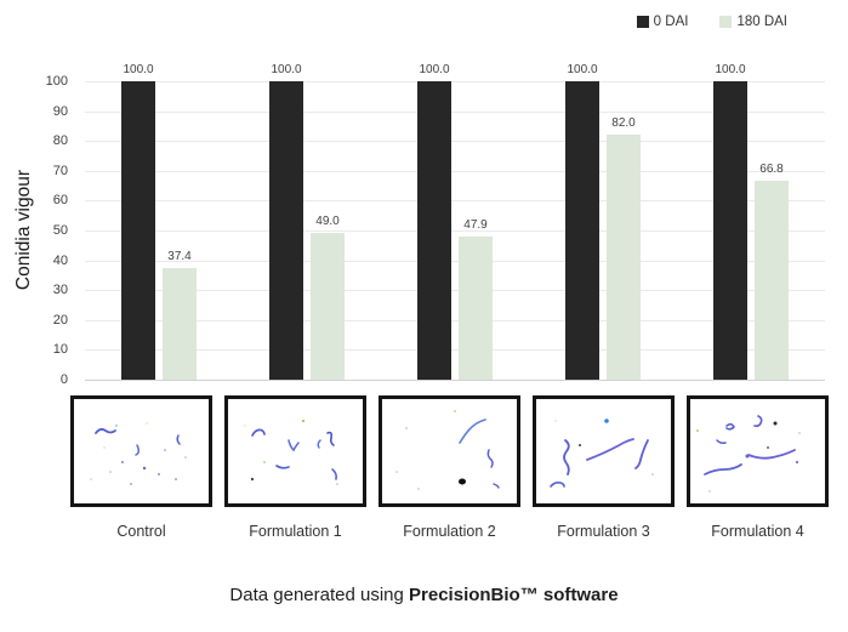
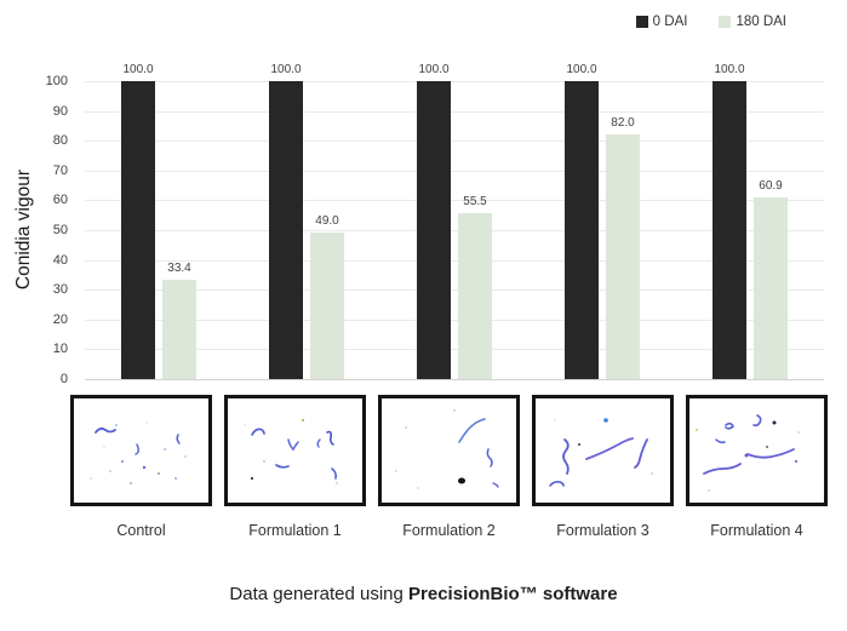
180 DAI/Control: 37.4 -> 33.4
180 DAI/Formulation 2: 47.9 -> 55.5
180 DAI/Formulation 4: 66.8 -> 60.9
